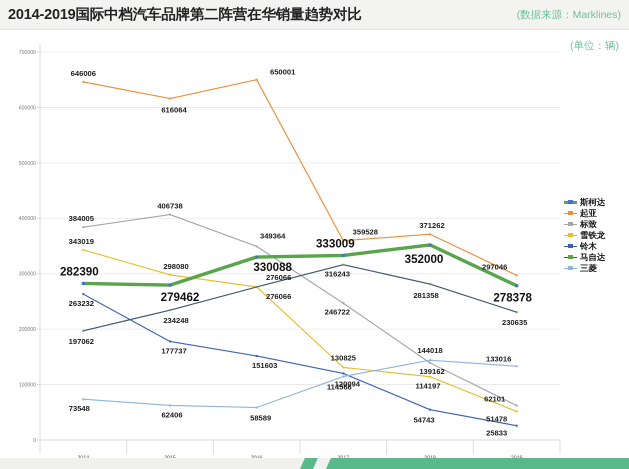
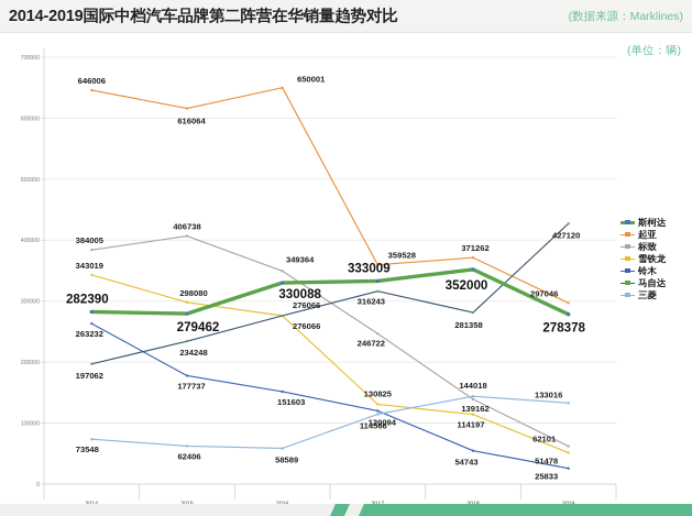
马自达/2019: 230635 -> 427120
